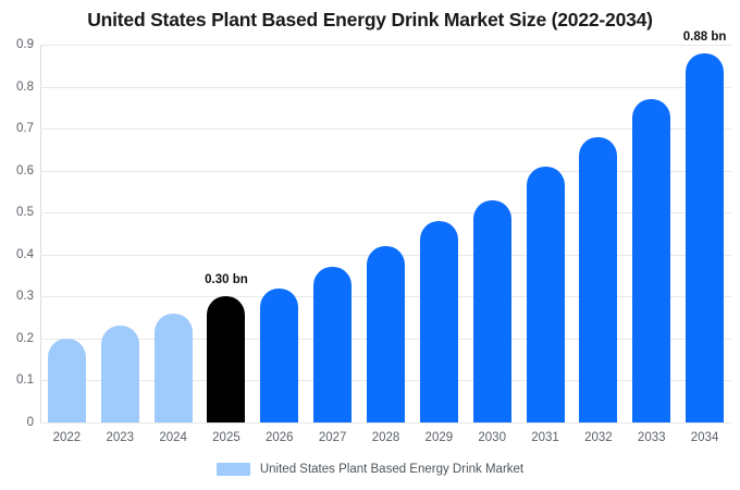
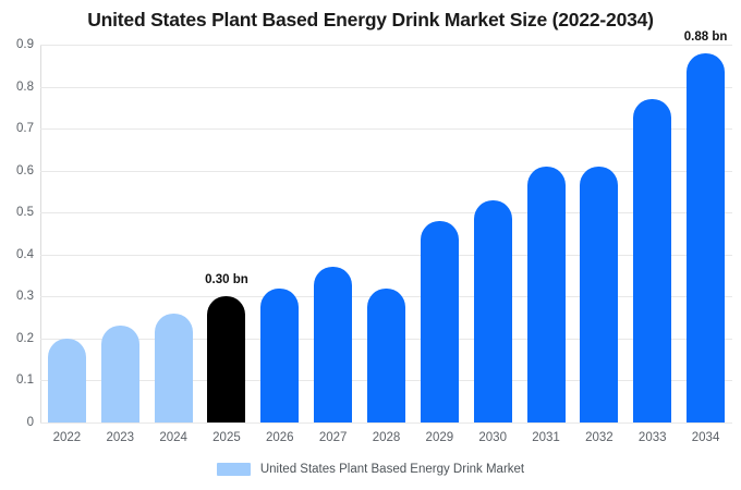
2028: 0.42 -> 0.32
2032: 0.68 -> 0.61
